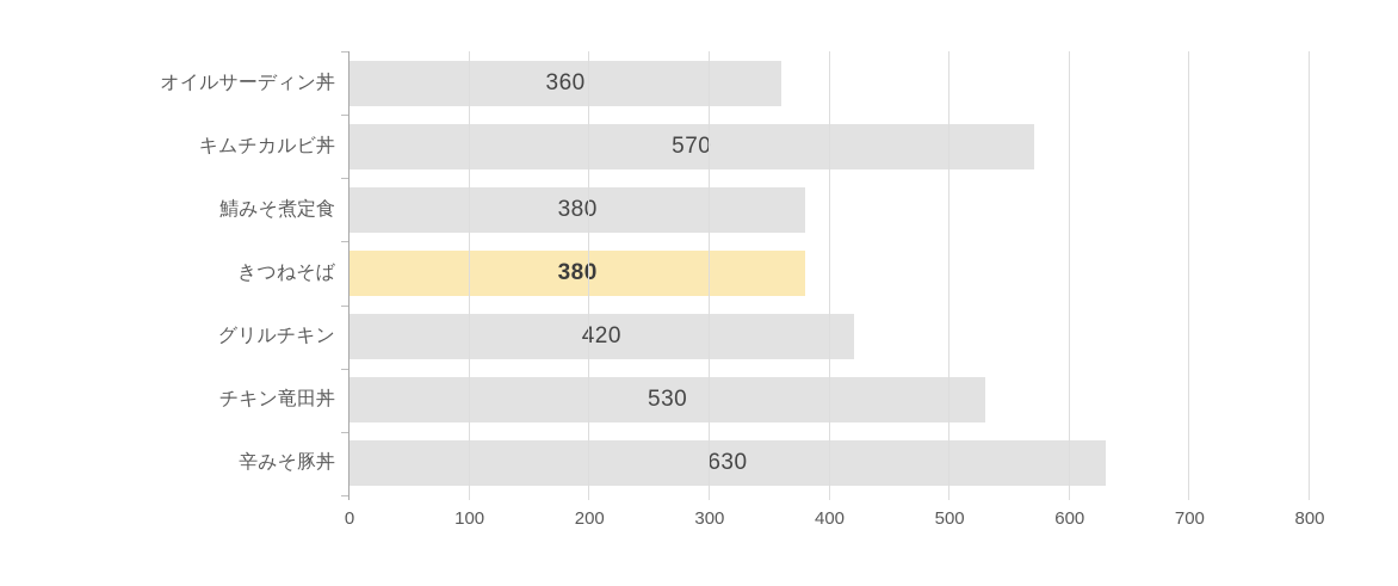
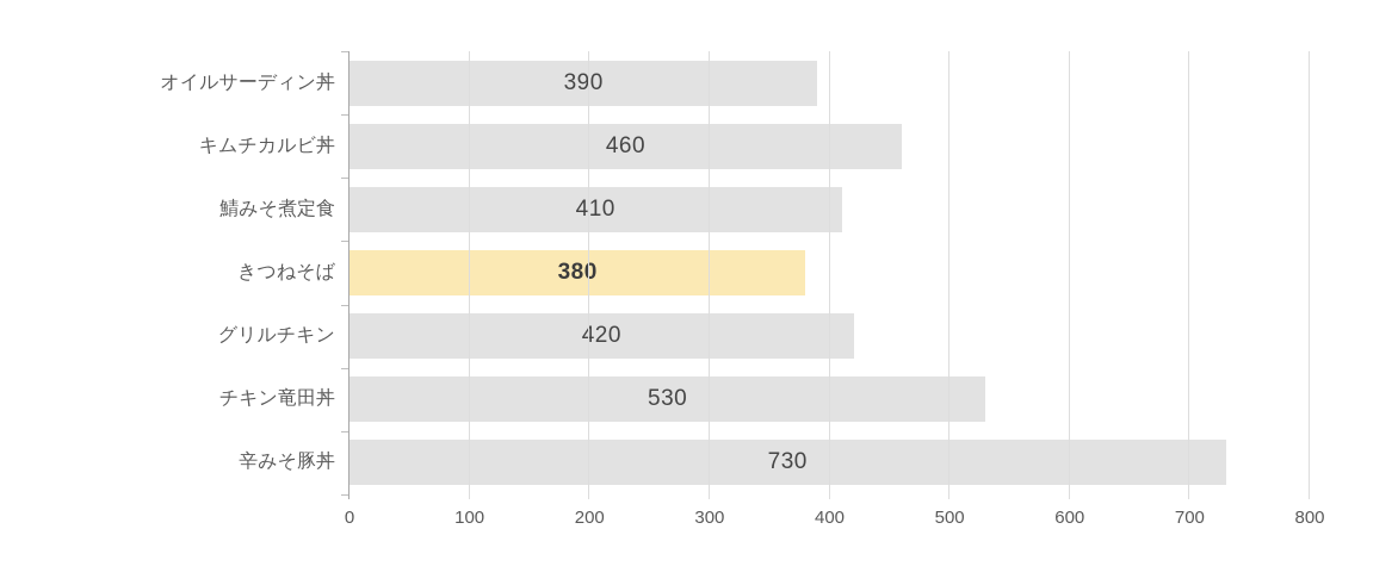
オイルサーディン丼: 360 -> 390
キムチカルビ丼: 570 -> 460
鯖みそ煮定食: 380 -> 410
辛みそ豚丼: 630 -> 730
